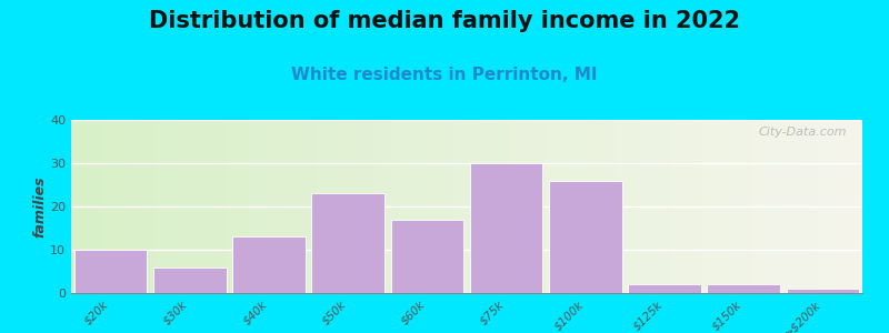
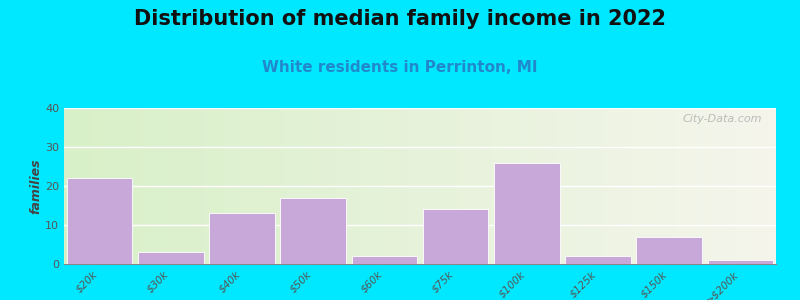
$20k: 10 -> 22
$30k: 6 -> 3
$50k: 23 -> 17
$60k: 17 -> 2
$75k: 30 -> 14
$150k: 2 -> 7
